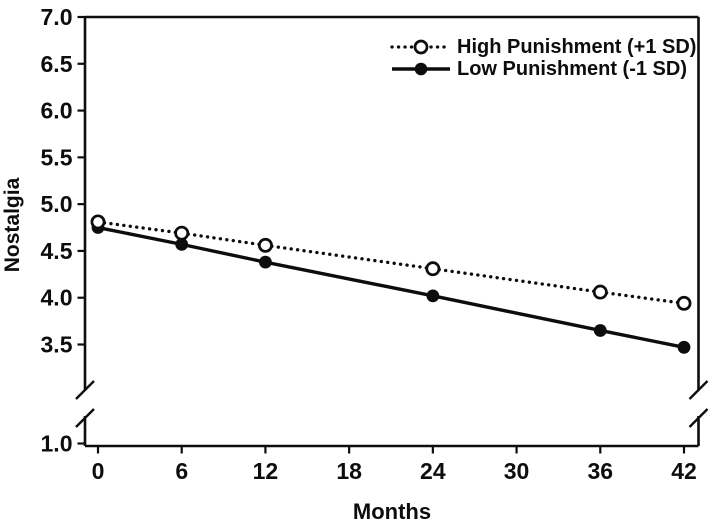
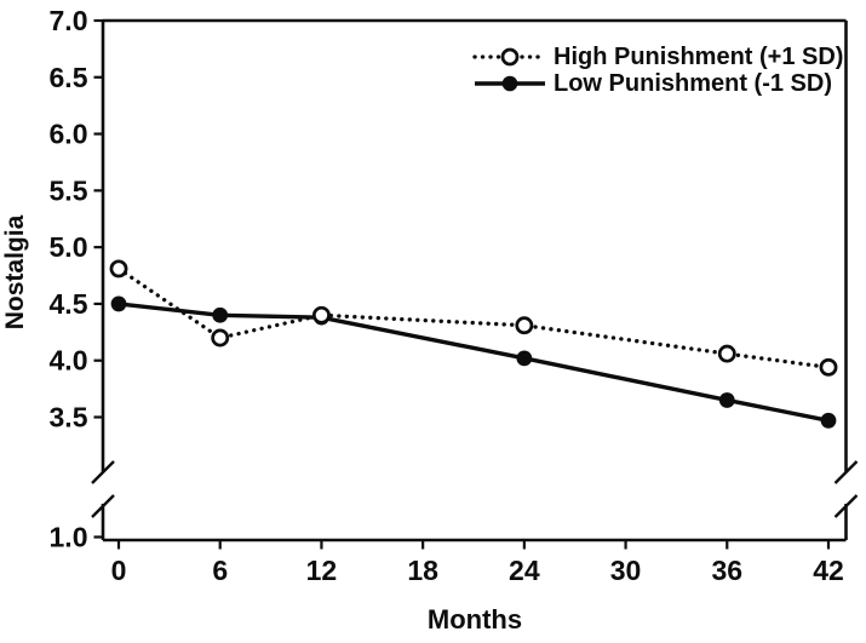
Low Punishment (-1 SD)/0: 4.8 -> 4.5
High Punishment (+1 SD)/6: 4.7 -> 4.2
Low Punishment (-1 SD)/6: 4.6 -> 4.4
High Punishment (+1 SD)/12: 4.6 -> 4.4
